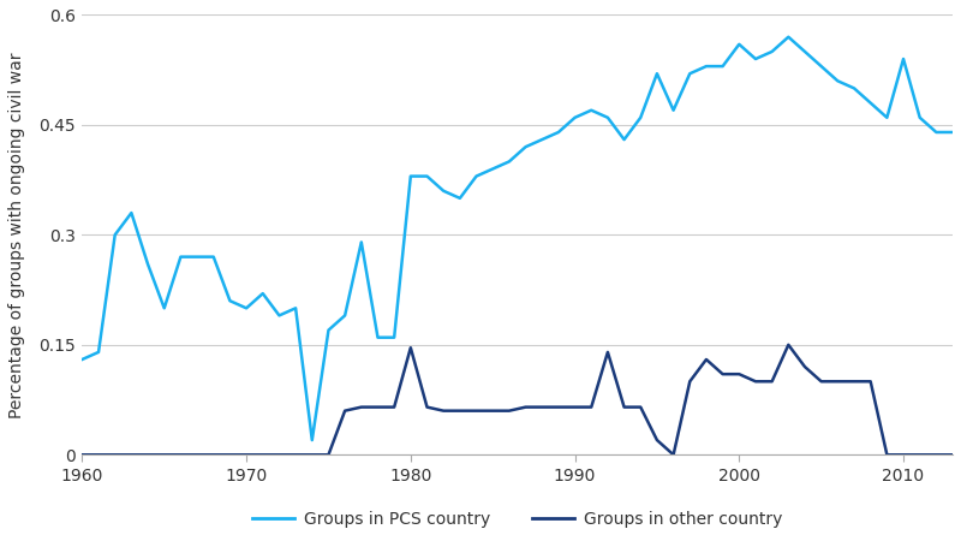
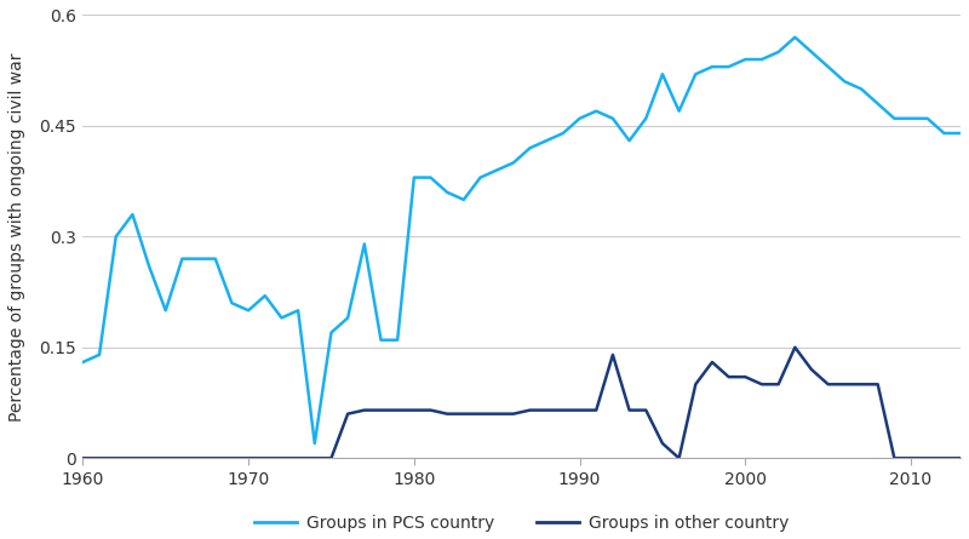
Groups in other country/1980: 0.146 -> 0.065
Groups in PCS country/2000: 0.56 -> 0.54
Groups in PCS country/2010: 0.54 -> 0.46
